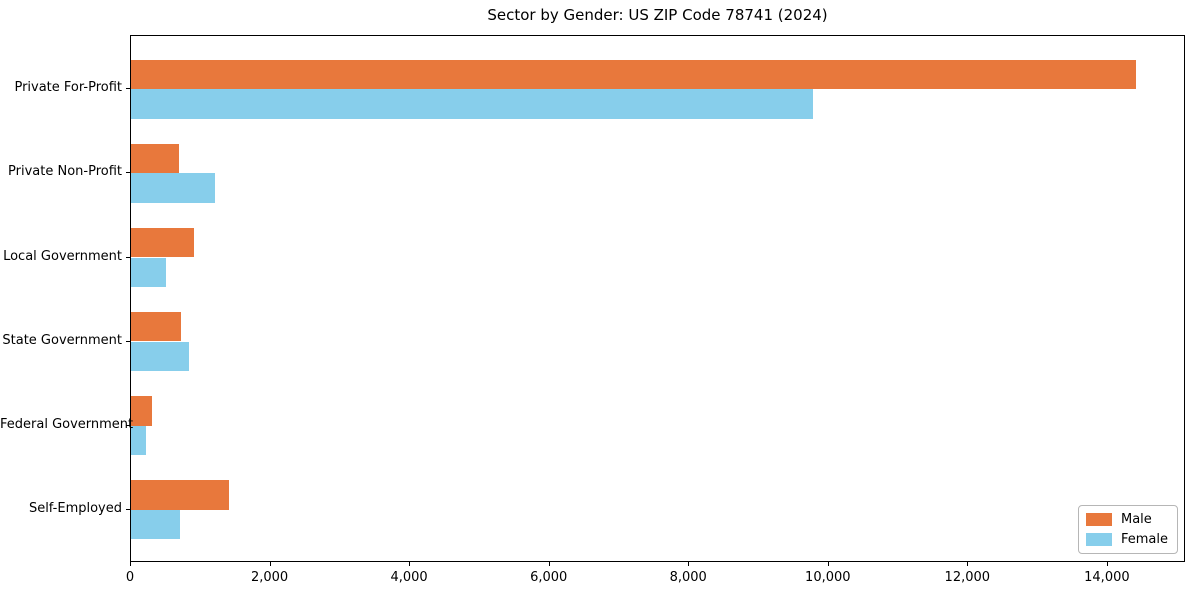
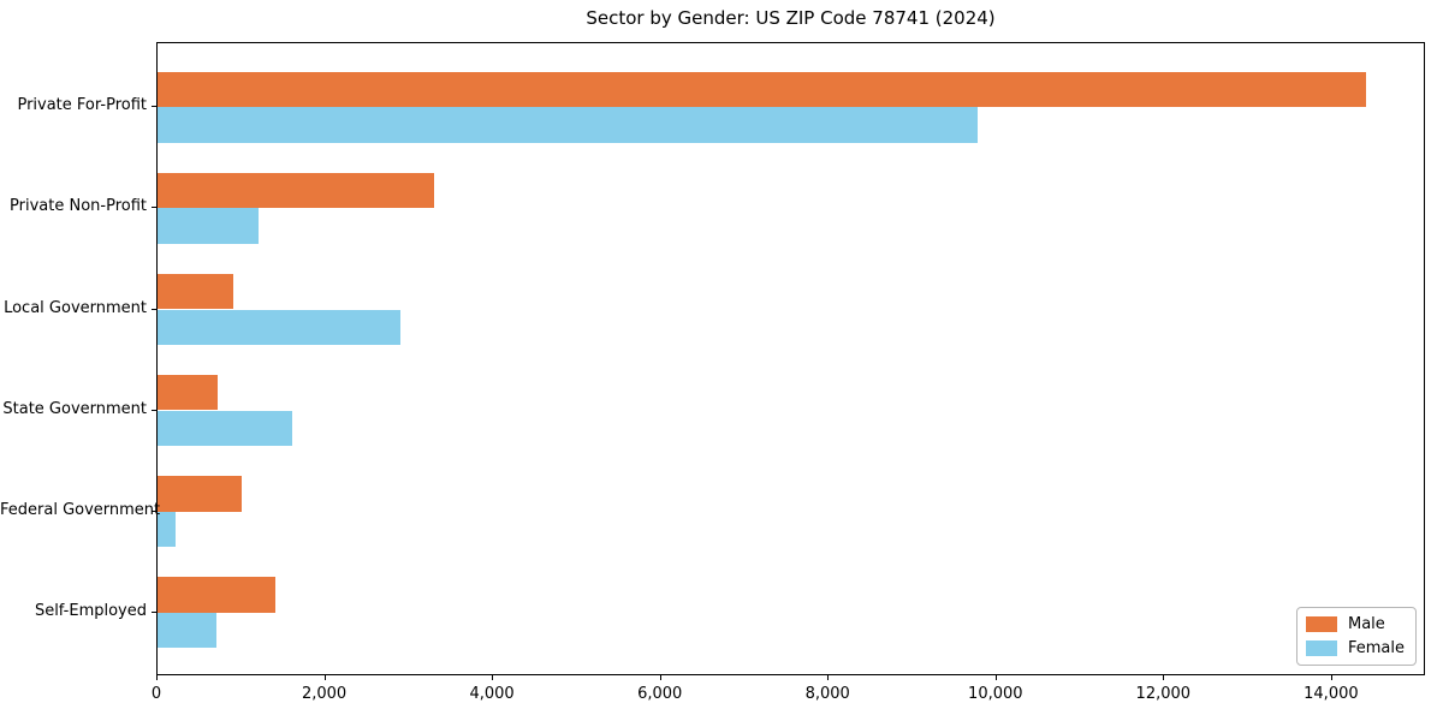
Male/Private Non-Profit: 700 -> 3300
Female/Local Government: 500 -> 2900
Female/State Government: 800 -> 1600
Male/Federal Government: 300 -> 1000
